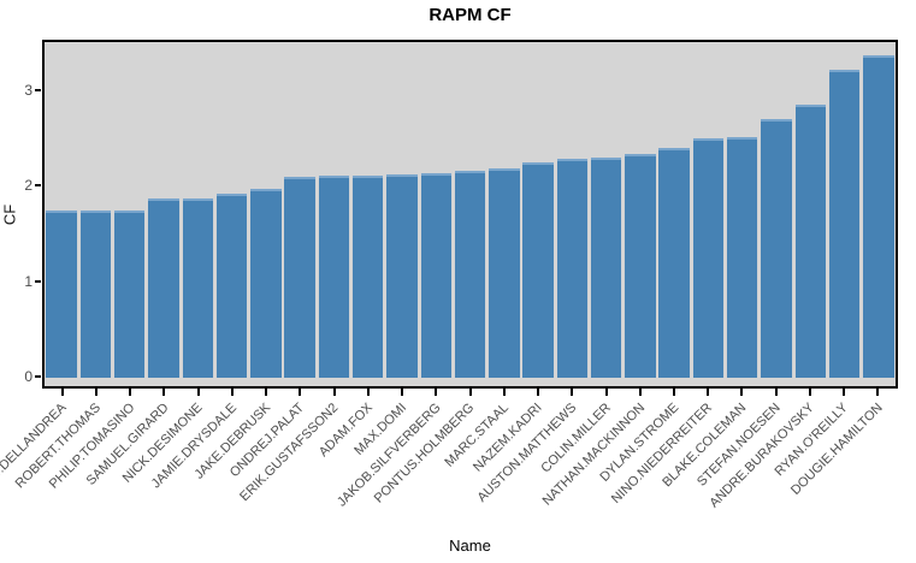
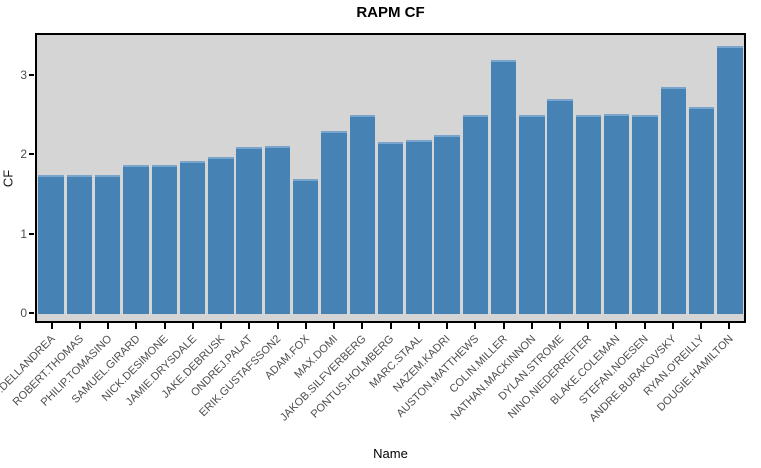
ADAM.FOX: 2.1 -> 1.7
MAX.DOMI: 2.1 -> 2.3
JAKOB.SILFVERBERG: 2.1 -> 2.5
AUSTON.MATTHEWS: 2.3 -> 2.5
COLIN.MILLER: 2.3 -> 3.2
NATHAN.MACKINNON: 2.3 -> 2.5
DYLAN.STROME: 2.4 -> 2.7
STEFAN.NOESEN: 2.7 -> 2.5
RYAN.O'REILLY: 3.2 -> 2.6
